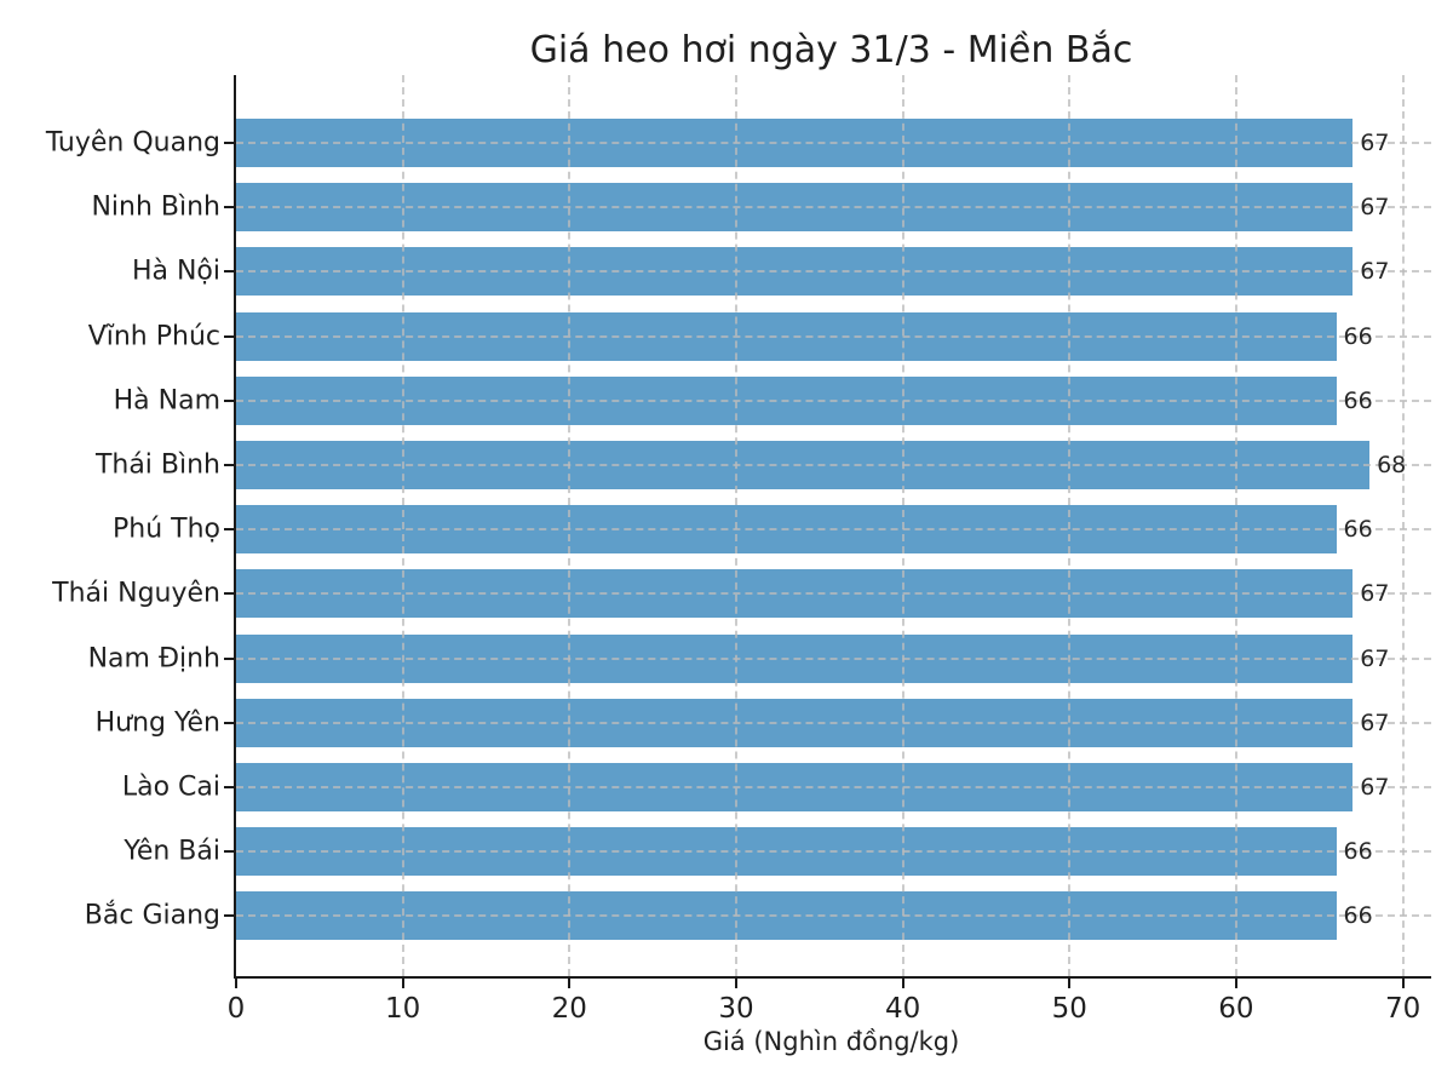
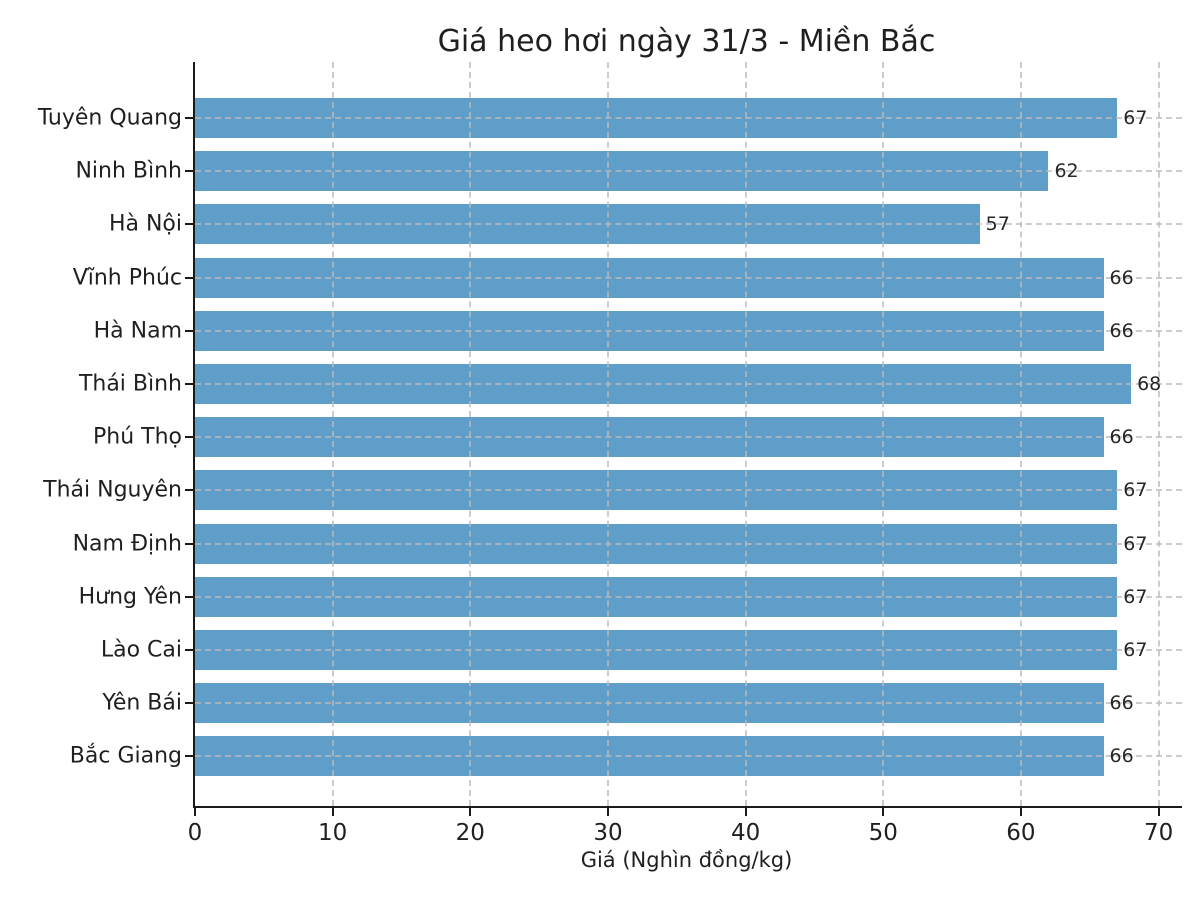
Ninh Bình: 67 -> 62
Hà Nội: 67 -> 57
